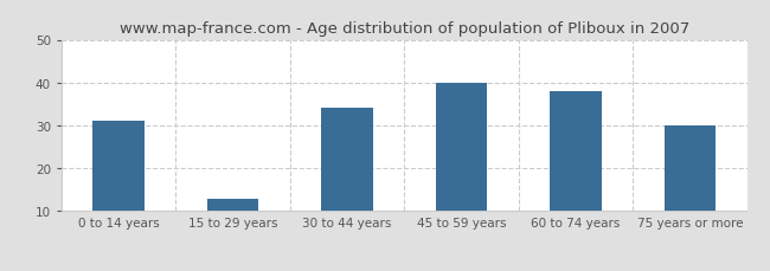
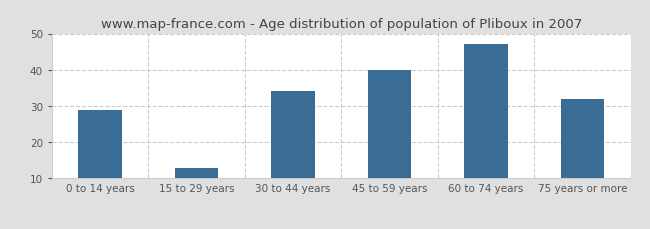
0 to 14 years: 31 -> 29
60 to 74 years: 38 -> 47
75 years or more: 30 -> 32
